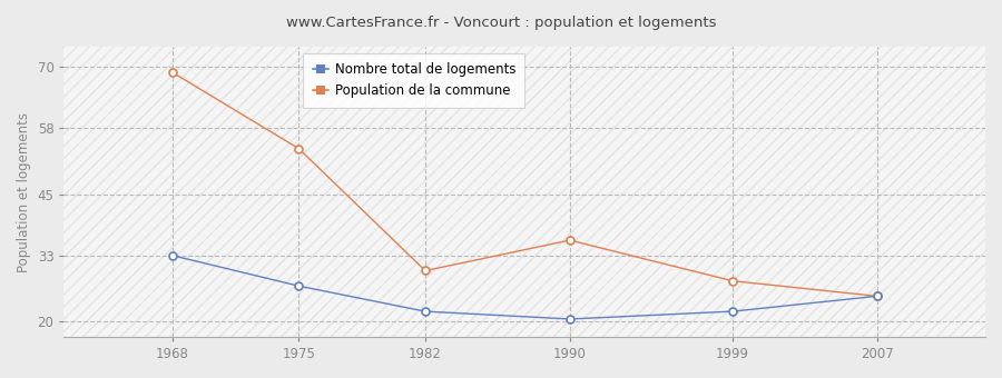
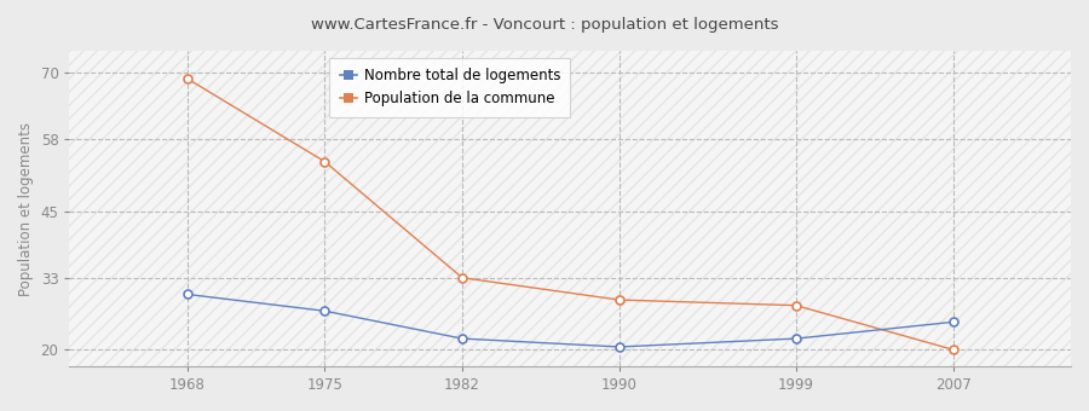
Nombre total de logements/1968: 33.0 -> 30.0
Population de la commune/1982: 30 -> 33
Population de la commune/1990: 36 -> 29
Population de la commune/2007: 25 -> 20
